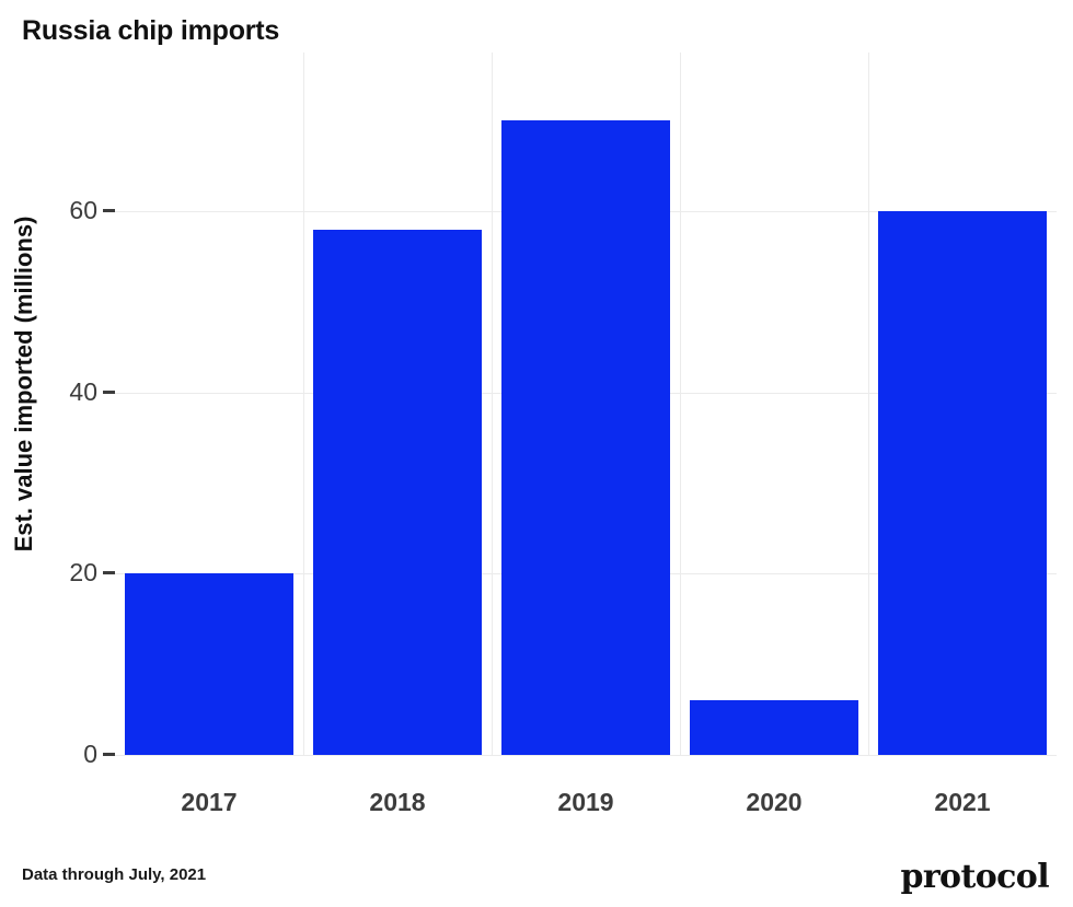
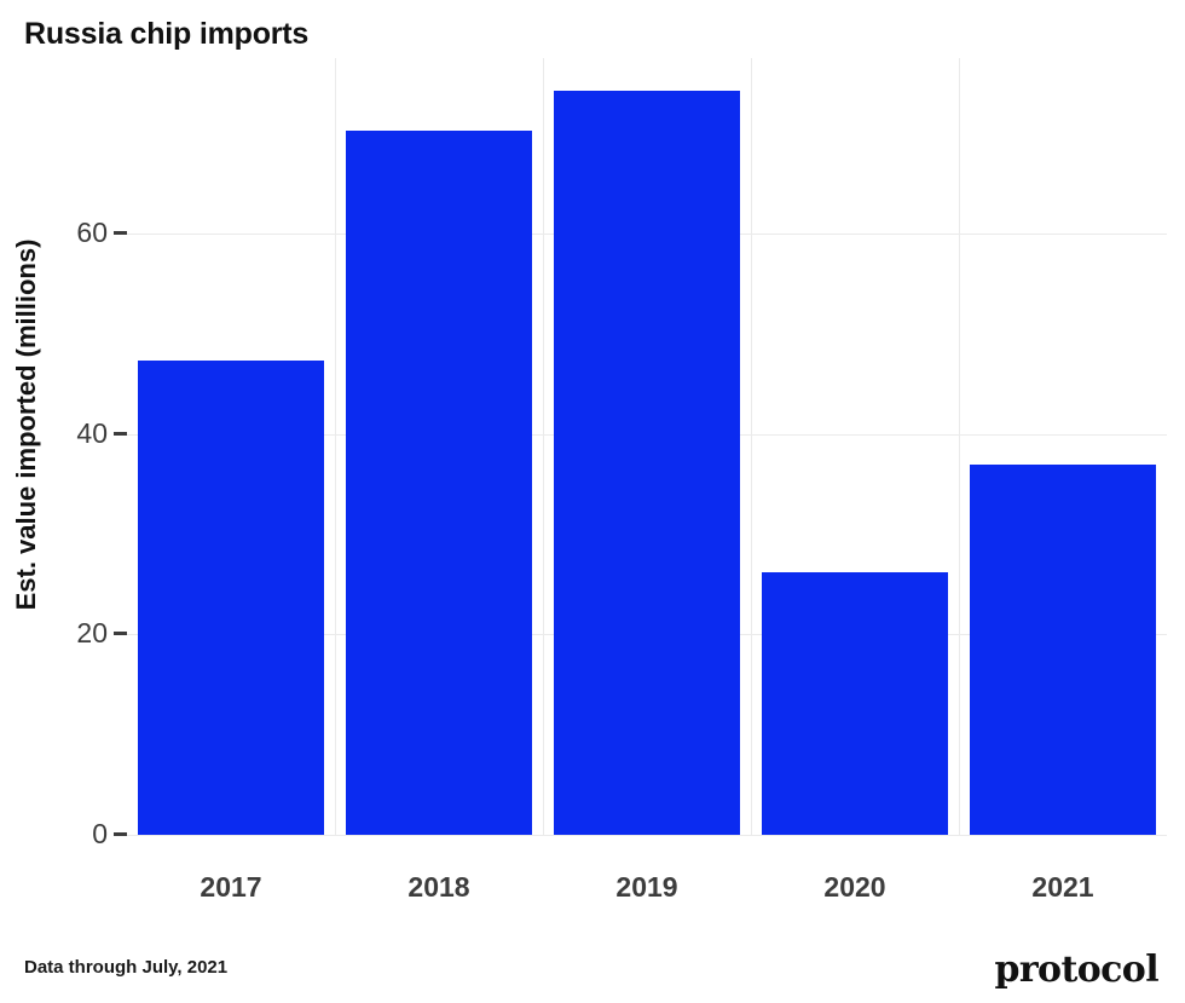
2017: 20 -> 47
2018: 58 -> 70
2019: 70 -> 74
2020: 6 -> 26
2021: 60 -> 37
